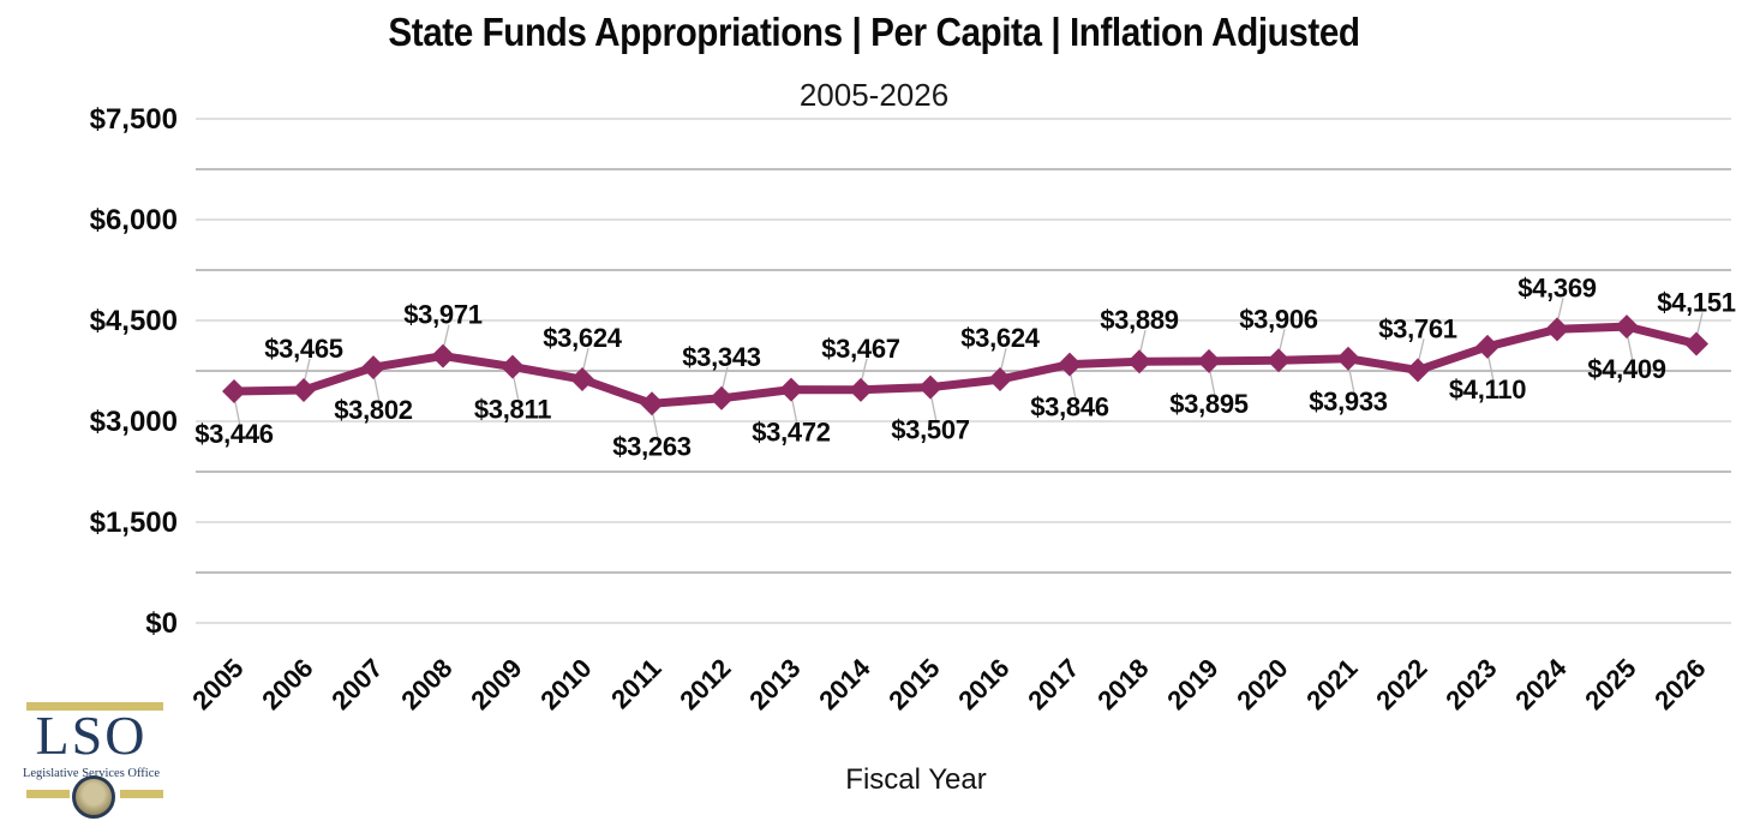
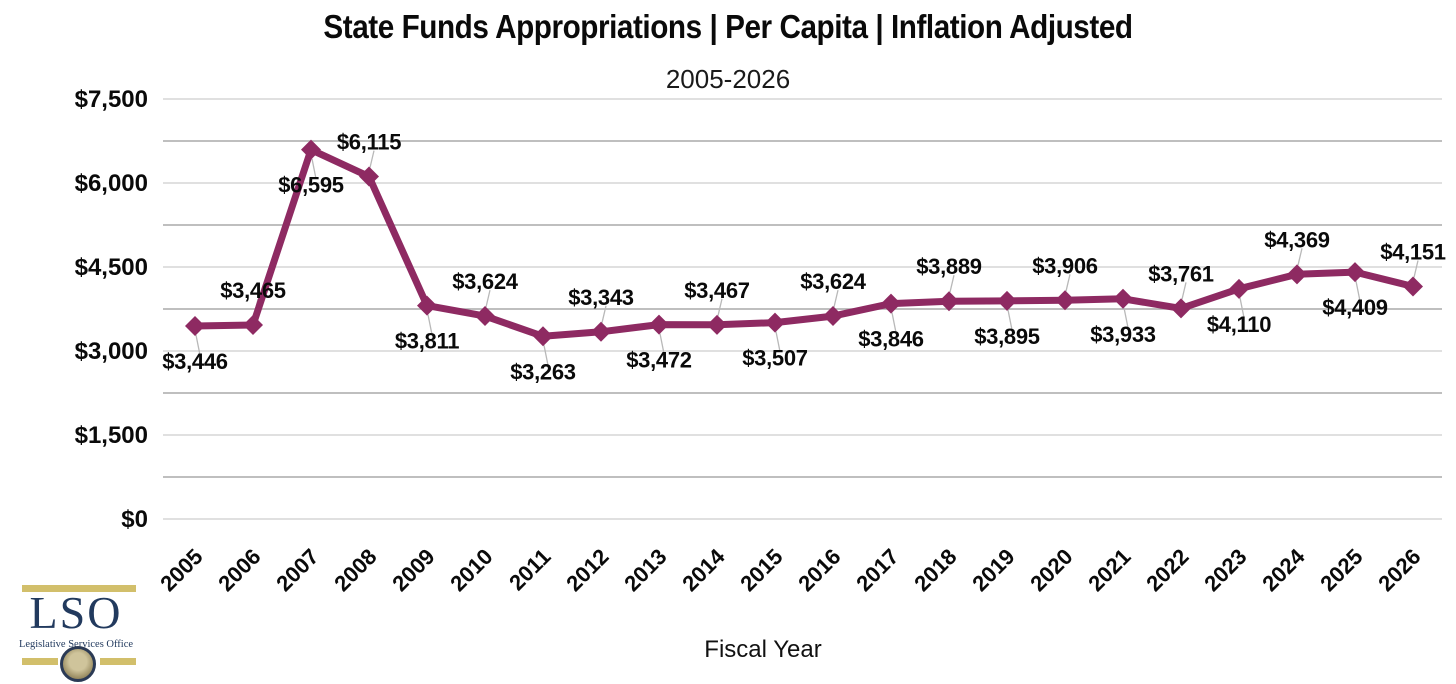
2007: $3,802 -> $6,595
2008: $3,971 -> $6,115
